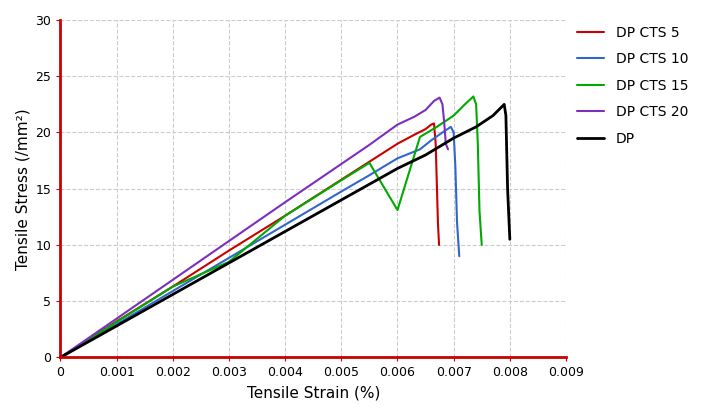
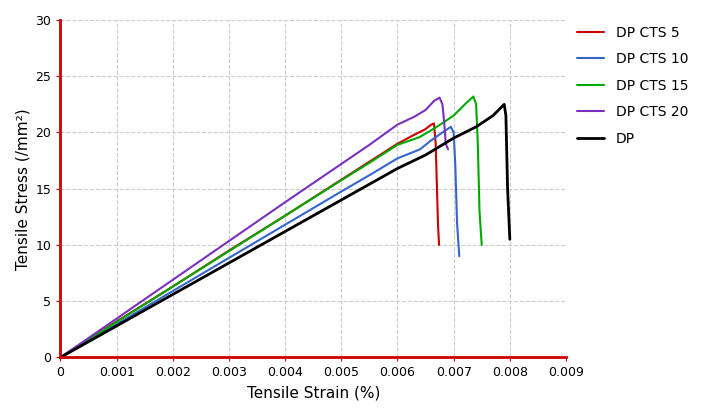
DP CTS 15/0.003: 8.5 -> 9.4
DP CTS 15/0.006: 13.1 -> 18.9
